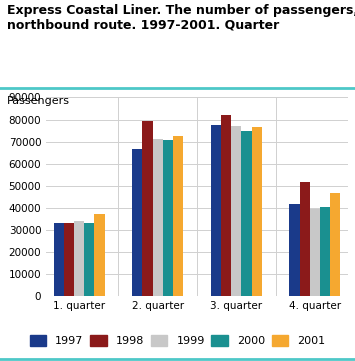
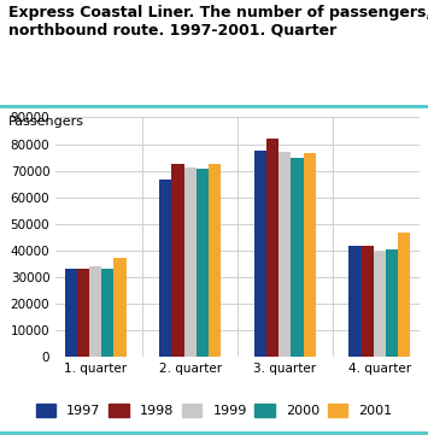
1998/2. quarter: 79500 -> 72500
1998/4. quarter: 51500 -> 41500
